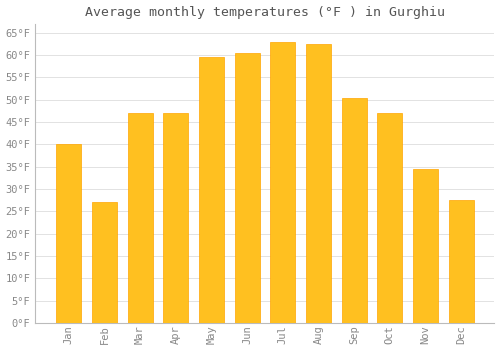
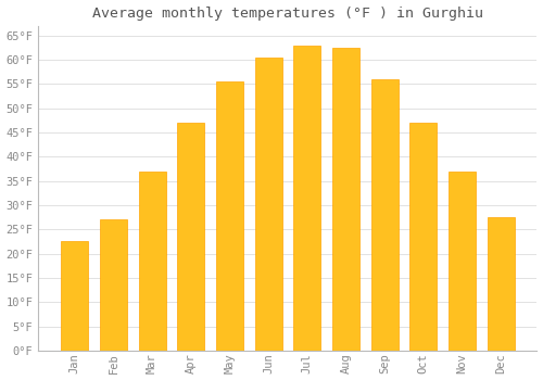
Jan: 40.0°F -> 22.5°F
Mar: 47.0°F -> 37.0°F
May: 59.5°F -> 55.5°F
Sep: 50.5°F -> 56.0°F
Nov: 34.5°F -> 37.0°F
